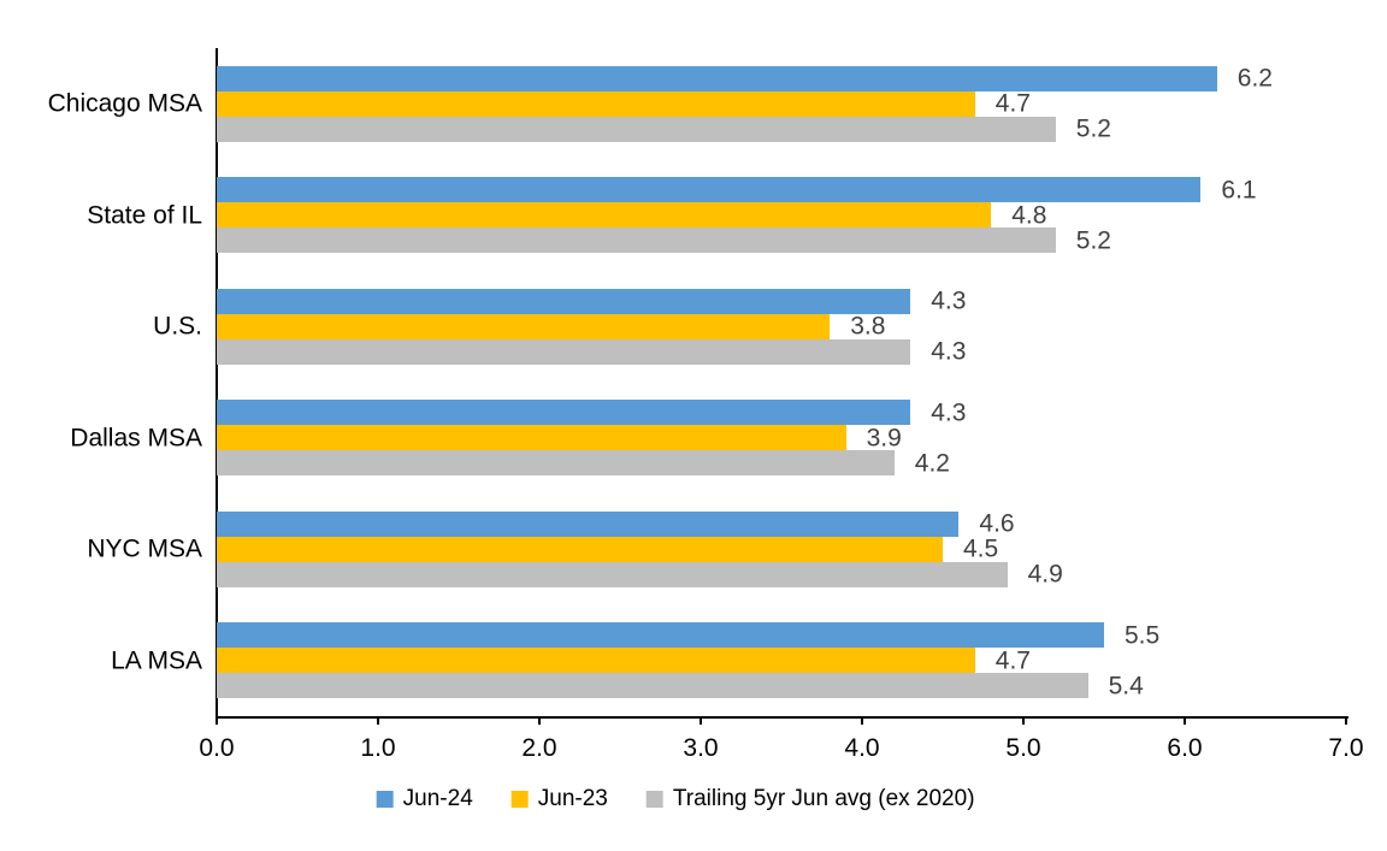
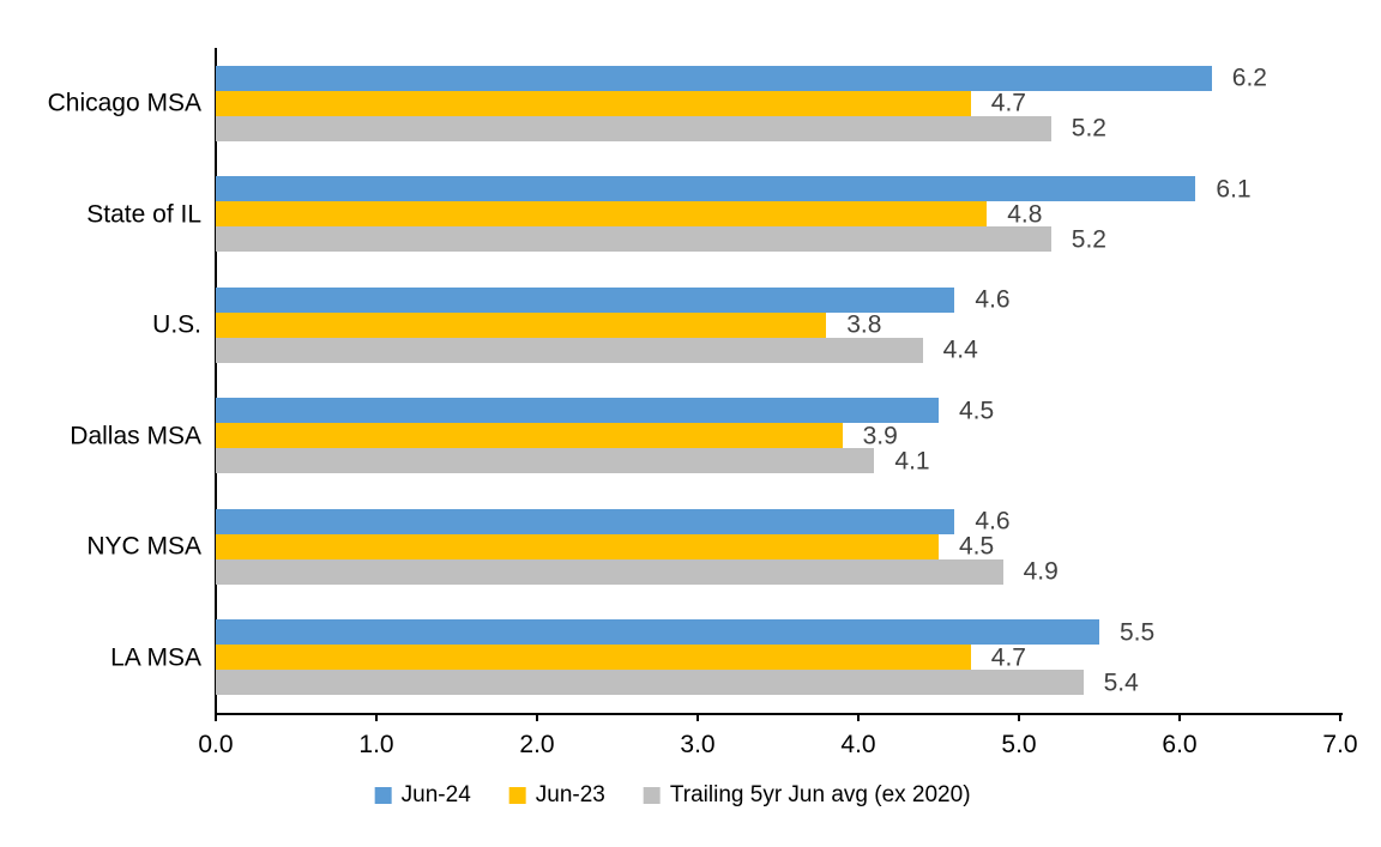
Jun-24/U.S.: 4.3 -> 4.6
Trailing 5yr Jun avg (ex 2020)/U.S.: 4.3 -> 4.4
Jun-24/Dallas MSA: 4.3 -> 4.5
Trailing 5yr Jun avg (ex 2020)/Dallas MSA: 4.2 -> 4.1
